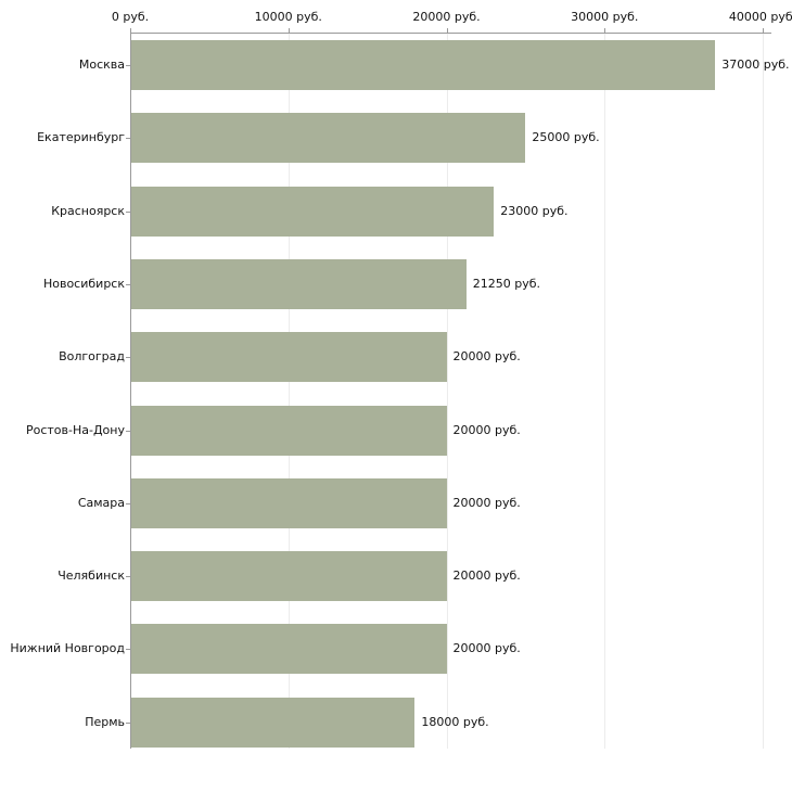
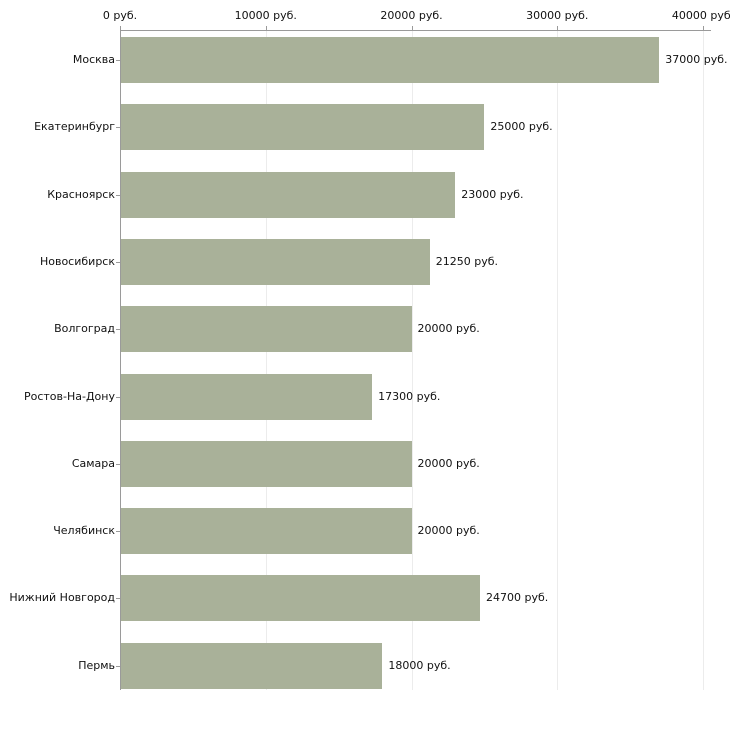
Ростов-На-Дону: 20000 -> 17300
Нижний Новгород: 20000 -> 24700
